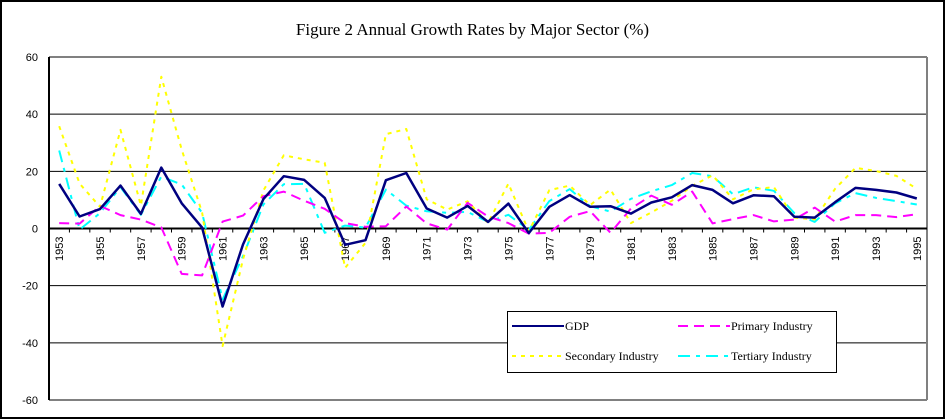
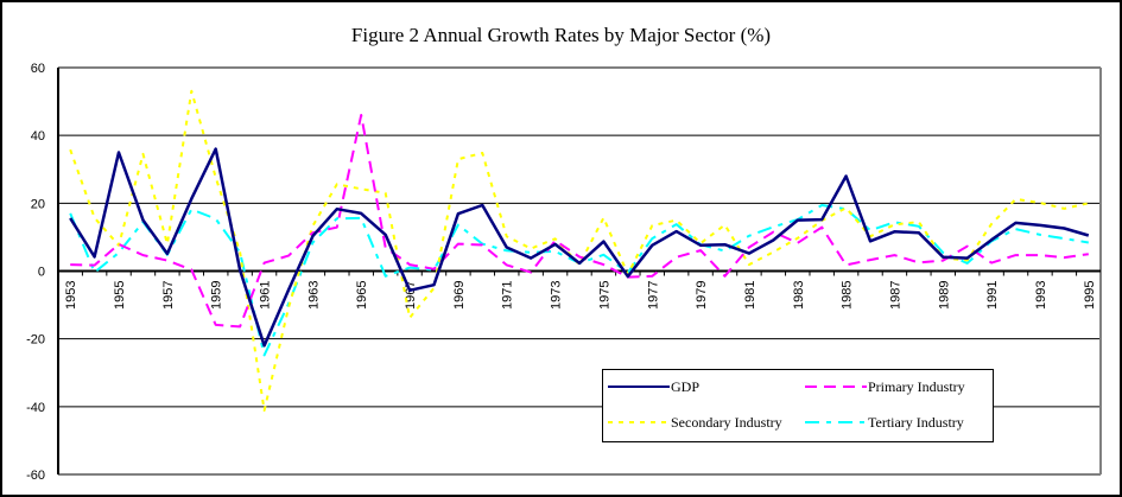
Tertiary Industry/1953: 27 -> 17
GDP/1955: 7 -> 35
GDP/1959: 9 -> 36
GDP/1961: -27 -> -22
Primary Industry/1965: 10 -> 46
Primary Industry/1969: 1 -> 8
GDP/1983: 11 -> 15
GDP/1985: 14 -> 28
Secondary Industry/1995: 14 -> 20
